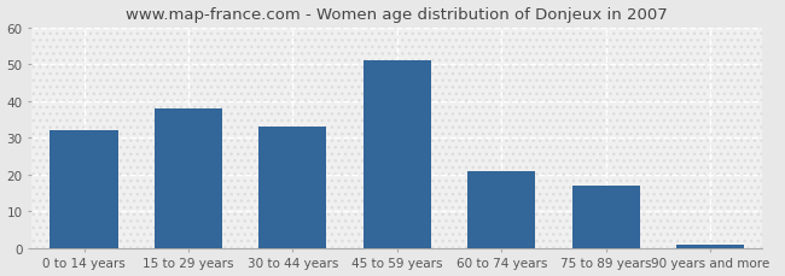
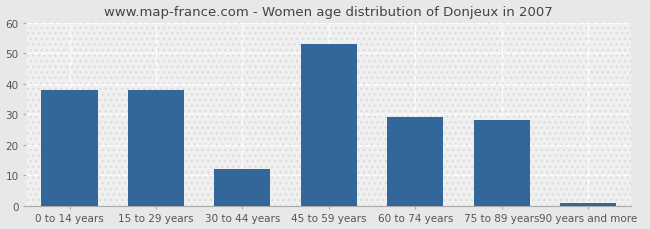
0 to 14 years: 32 -> 38
30 to 44 years: 33 -> 12
45 to 59 years: 51 -> 53
60 to 74 years: 21 -> 29
75 to 89 years: 17 -> 28
